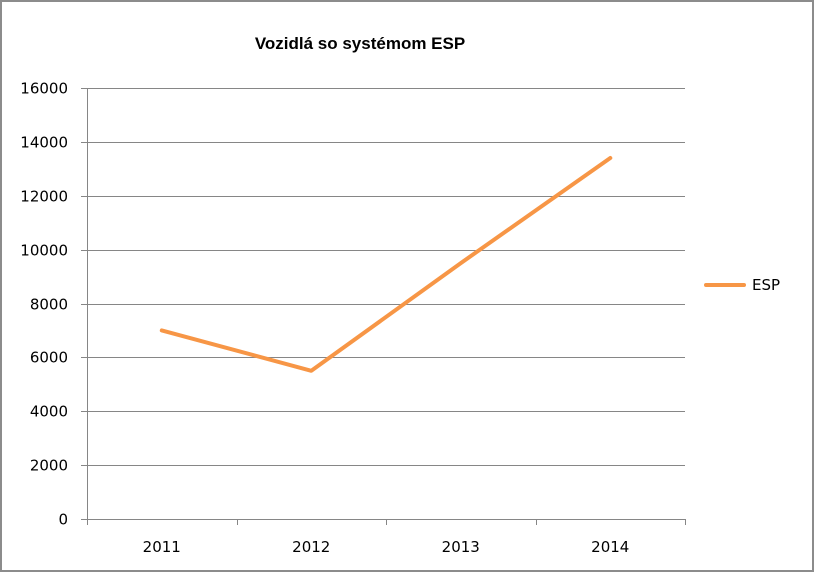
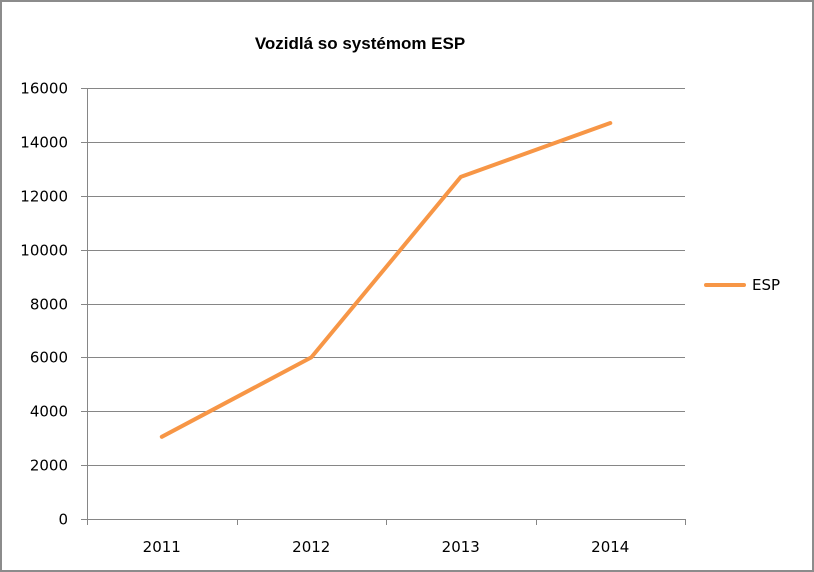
2011: 7000 -> 3000
2012: 5500 -> 6000
2013: 9500 -> 12700
2014: 13400 -> 14700
